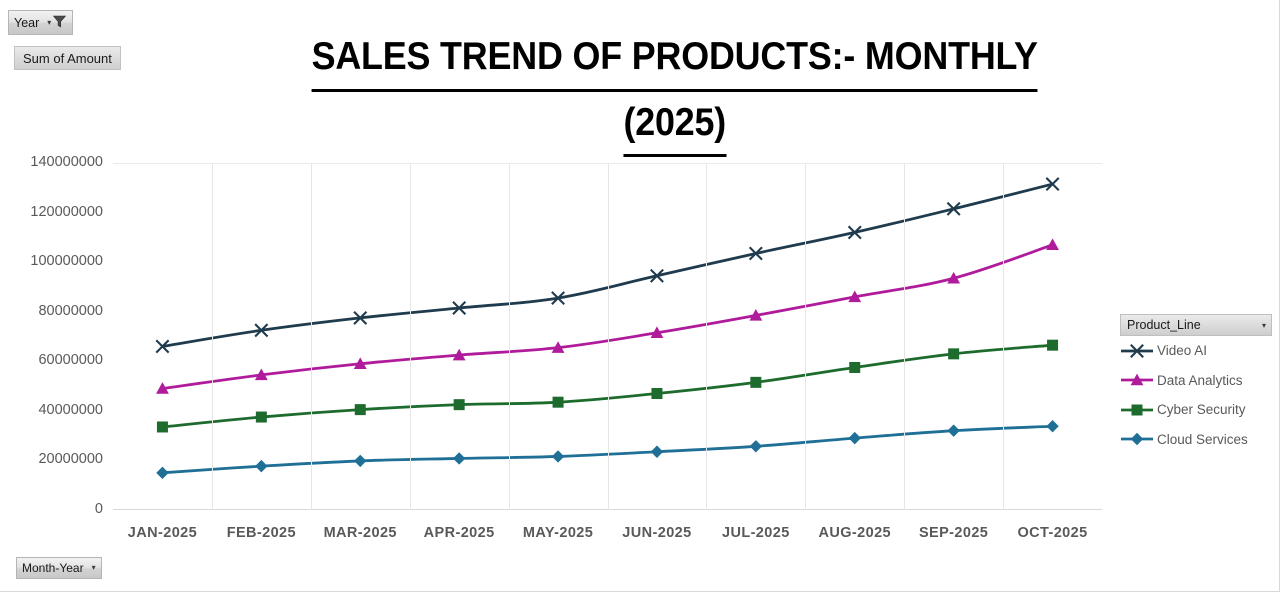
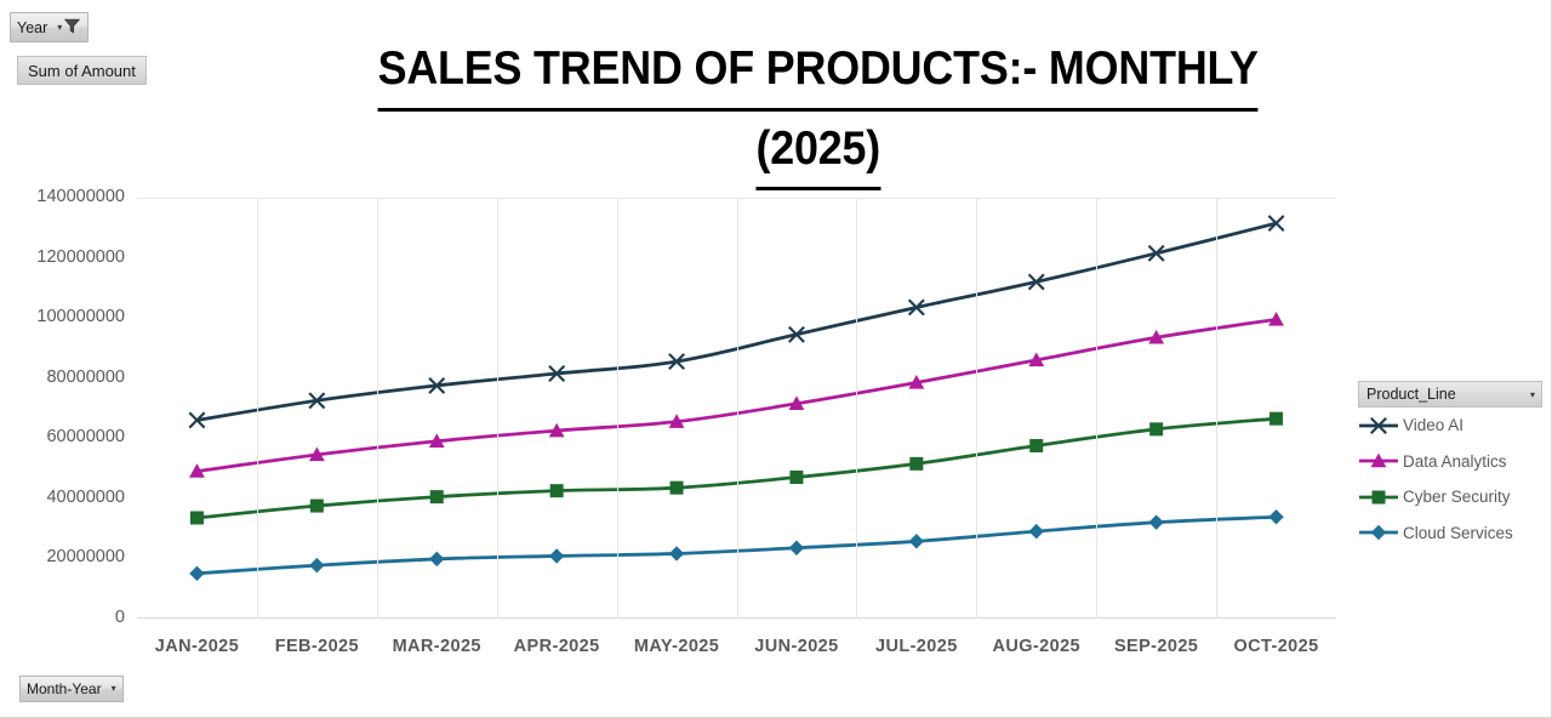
Data Analytics/OCT-2025: 107000000 -> 100000000
